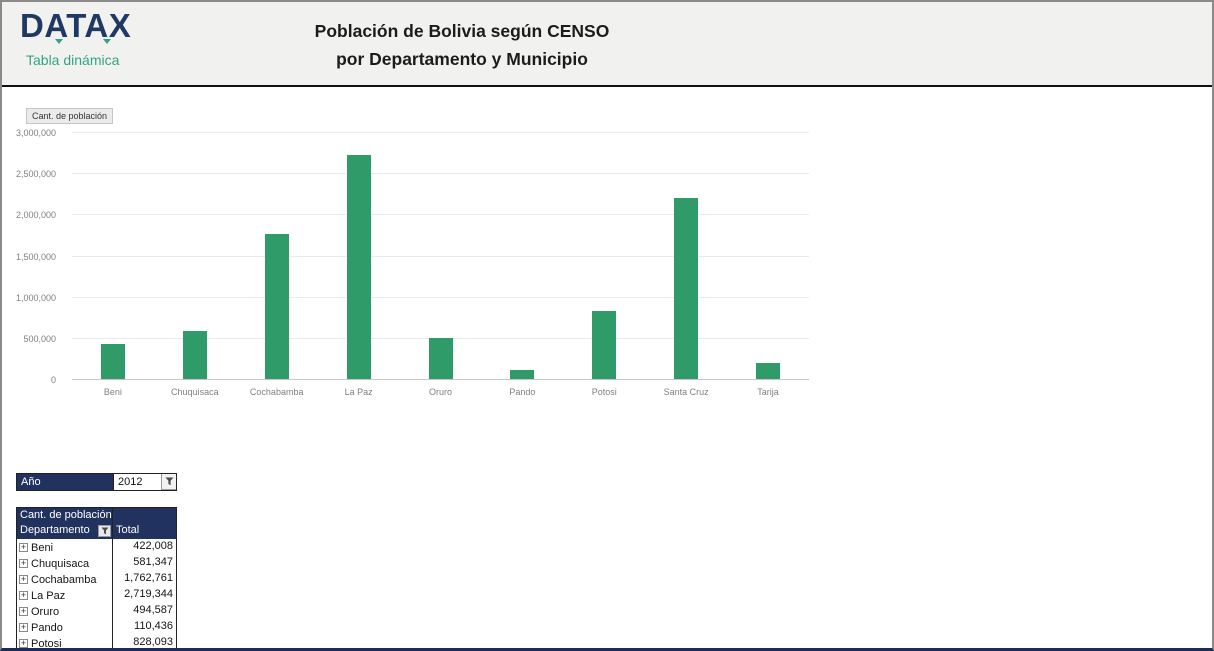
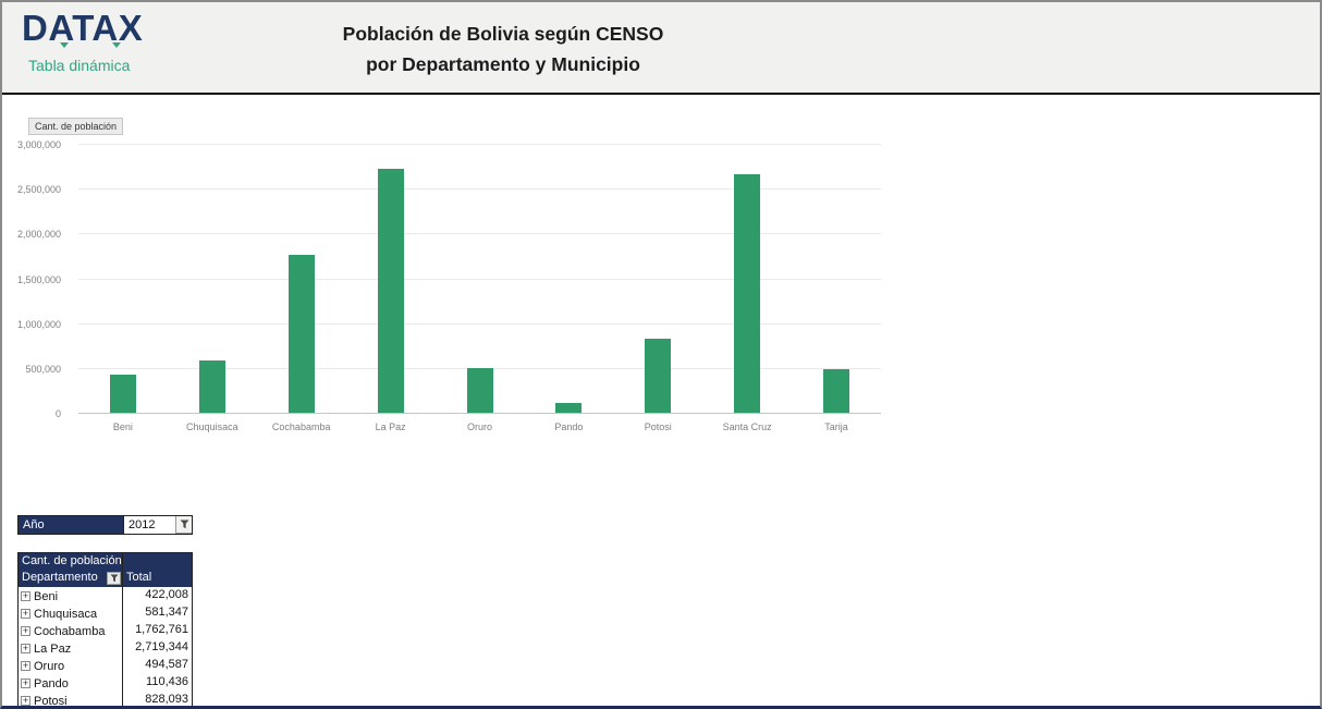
Santa Cruz: 2200000 -> 2700000
Tarija: 200000 -> 500000
